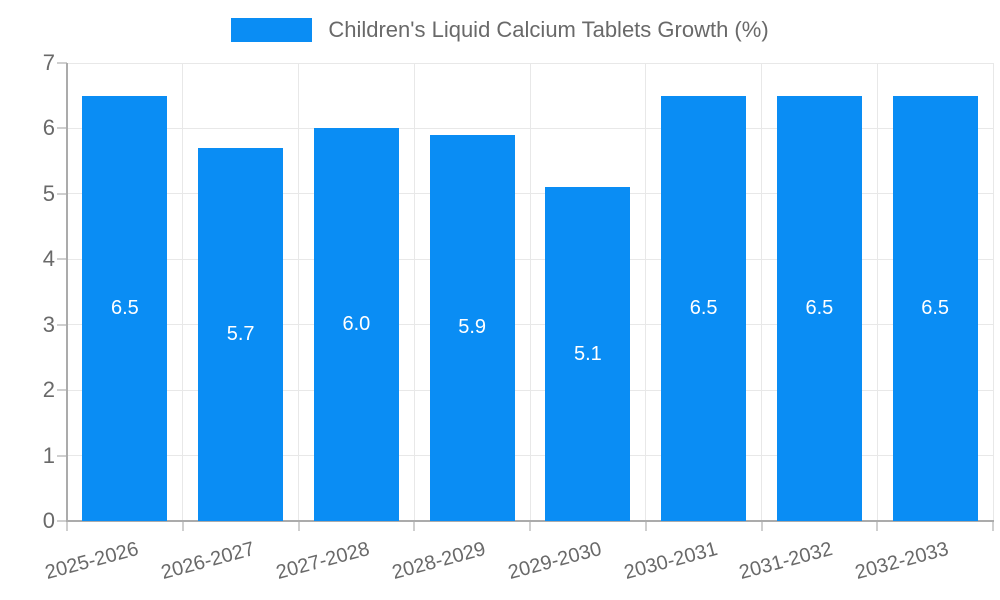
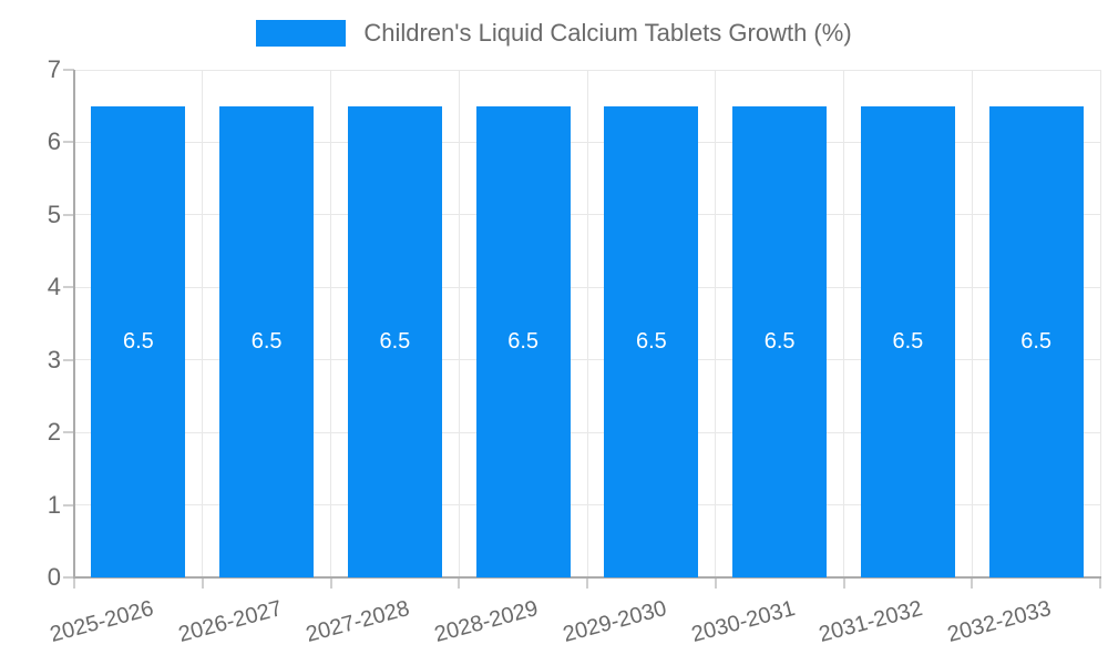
2026-2027: 5.7 -> 6.5
2027-2028: 6.0 -> 6.5
2028-2029: 5.9 -> 6.5
2029-2030: 5.1 -> 6.5
